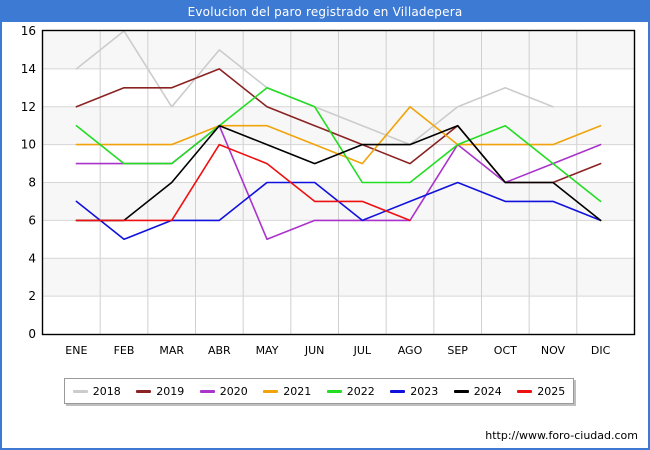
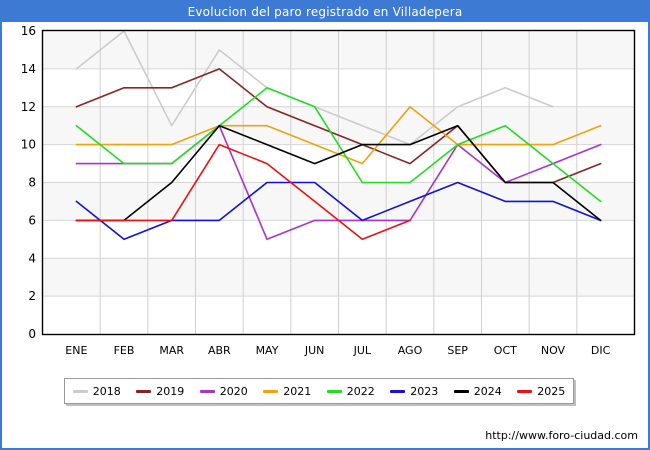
2018/MAR: 12 -> 11
2025/JUL: 7 -> 5
